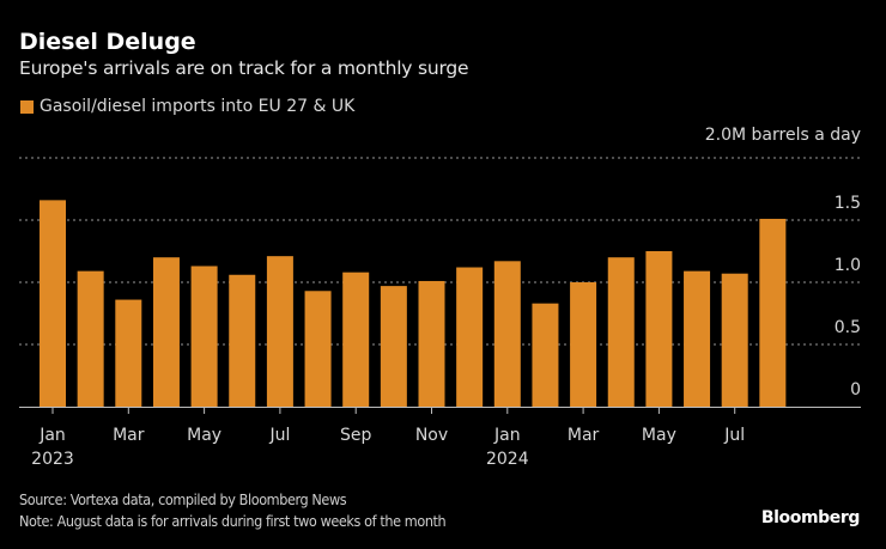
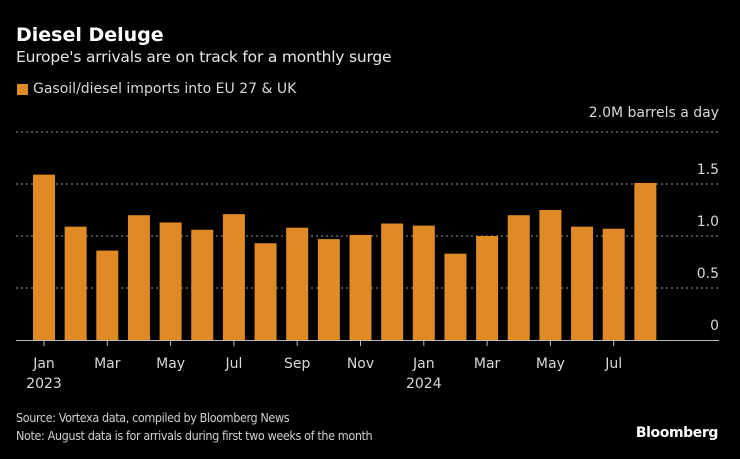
Jan 2023: 1.66 -> 1.59
Jan 2024: 1.17 -> 1.10
